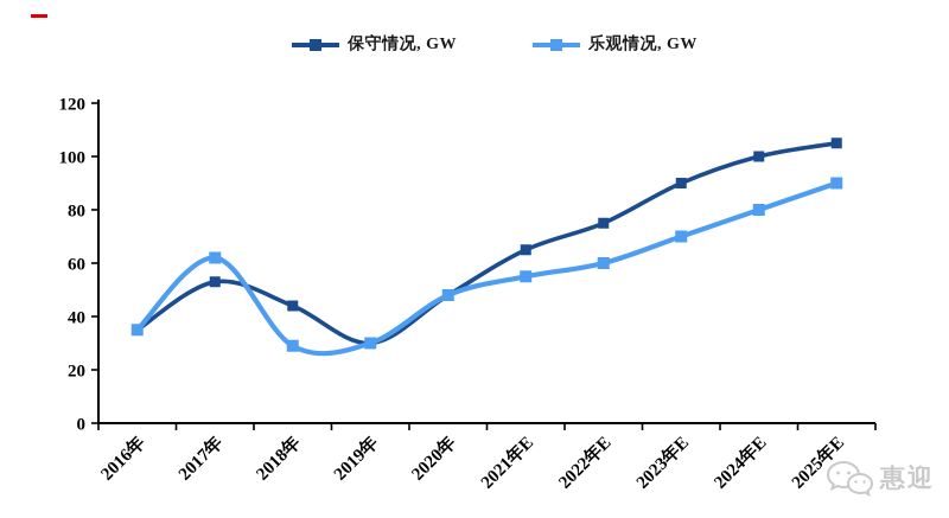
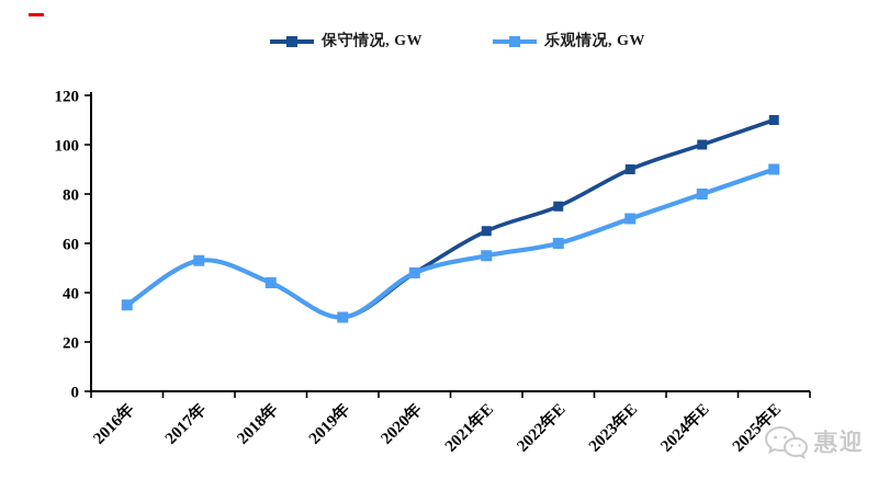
乐观情况, GW/2017年: 62 -> 53
乐观情况, GW/2018年: 29 -> 44
保守情况, GW/2025年E: 105 -> 110
